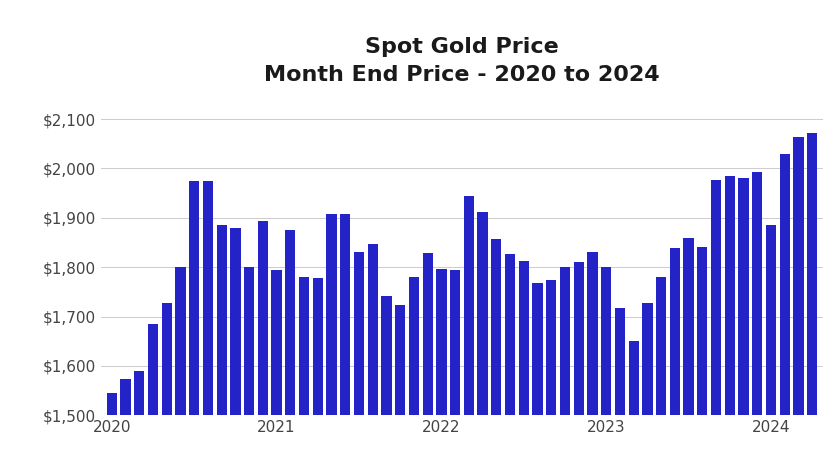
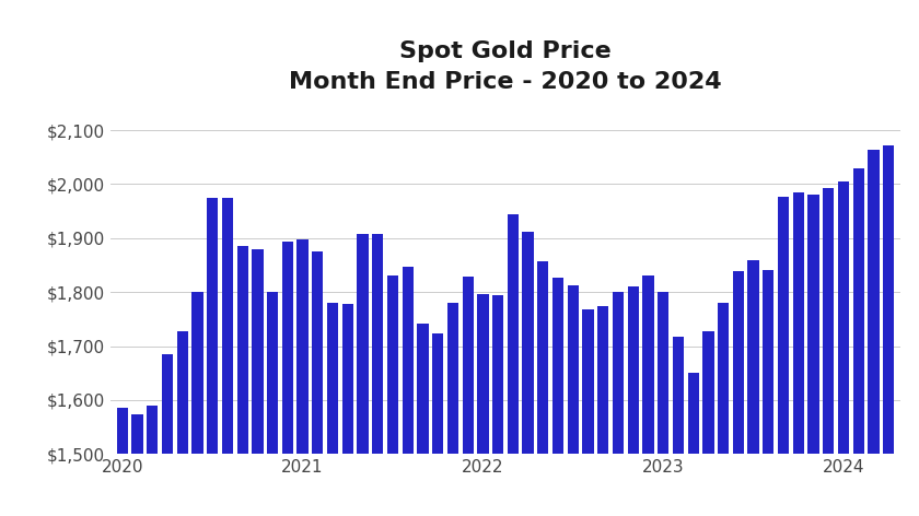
2020: $1,545 -> $1,585
2021: $1,795 -> $1,898
2024: $1,885 -> $2,004
